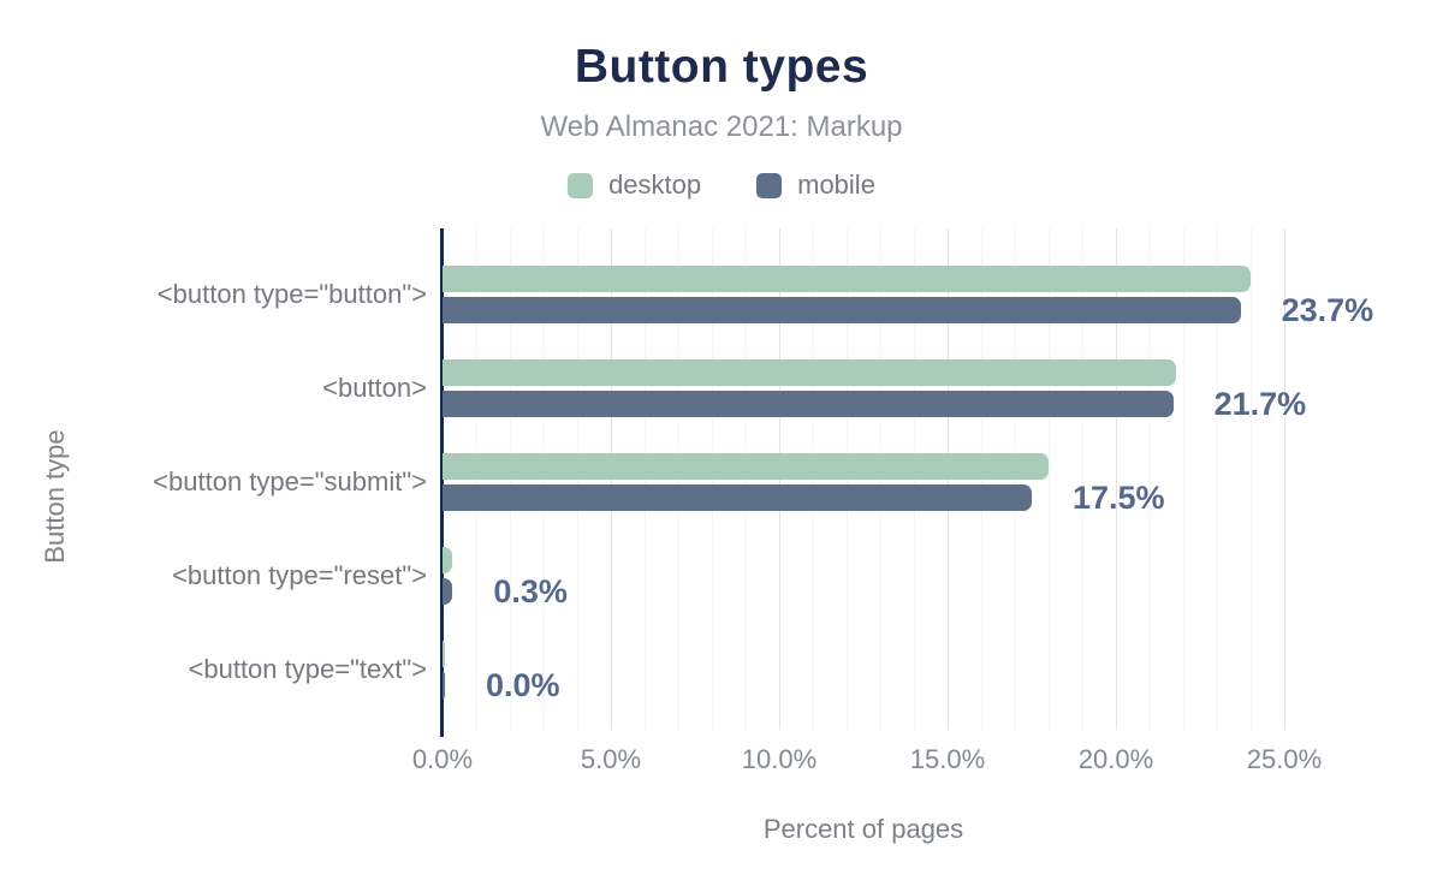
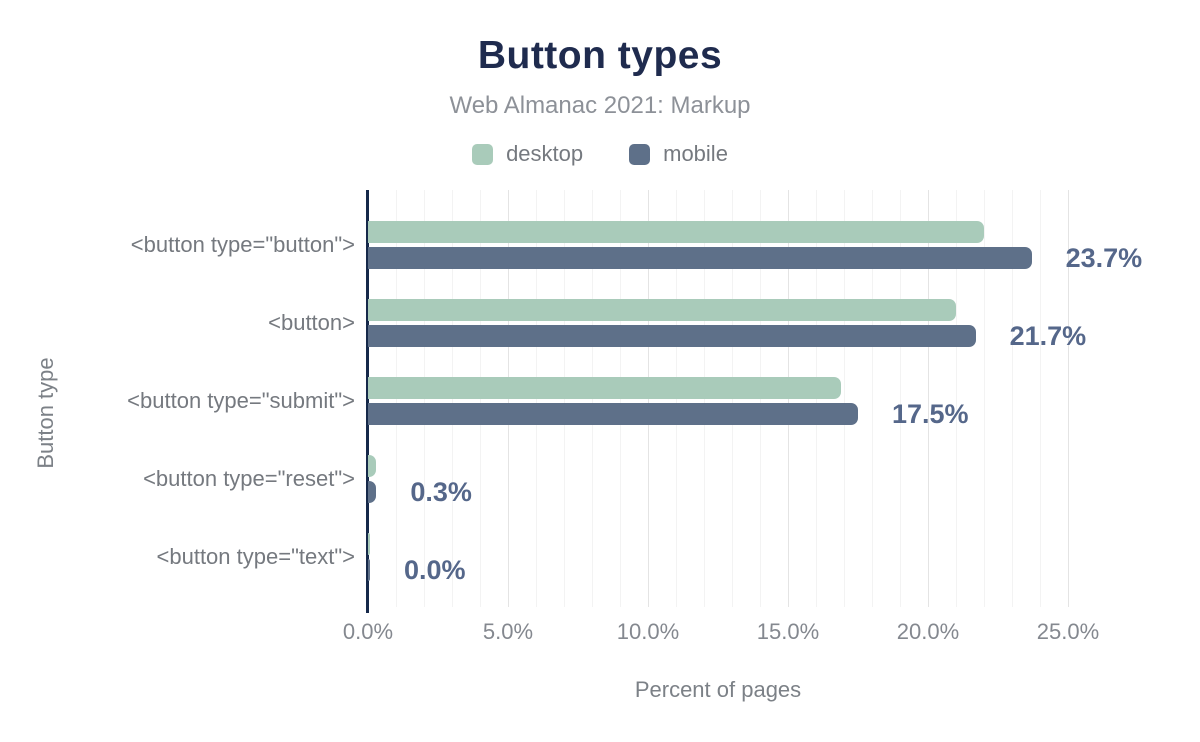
desktop/<button type="button">: 24.0% -> 22.0%
desktop/<button>: 21.8% -> 21.0%
desktop/<button type="submit">: 18.0% -> 16.9%
